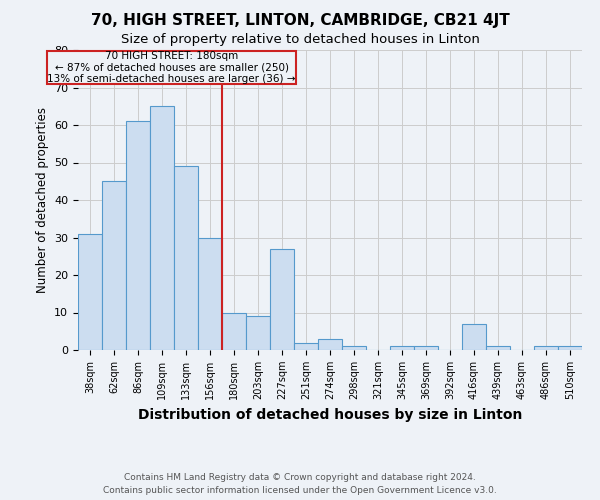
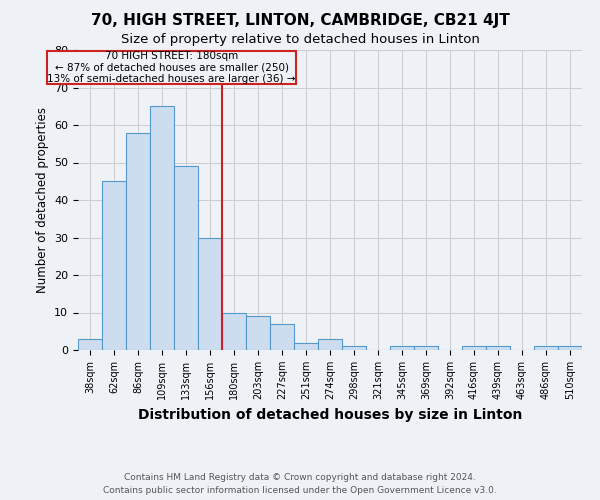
38sqm: 31 -> 3
86sqm: 61 -> 58
227sqm: 27 -> 7
416sqm: 7 -> 1
